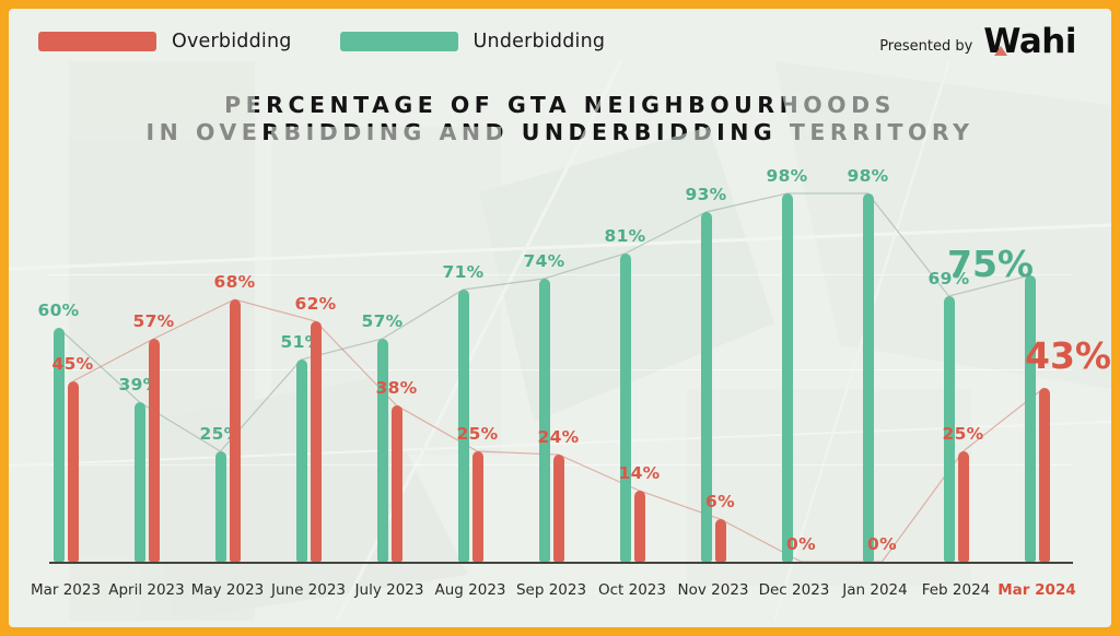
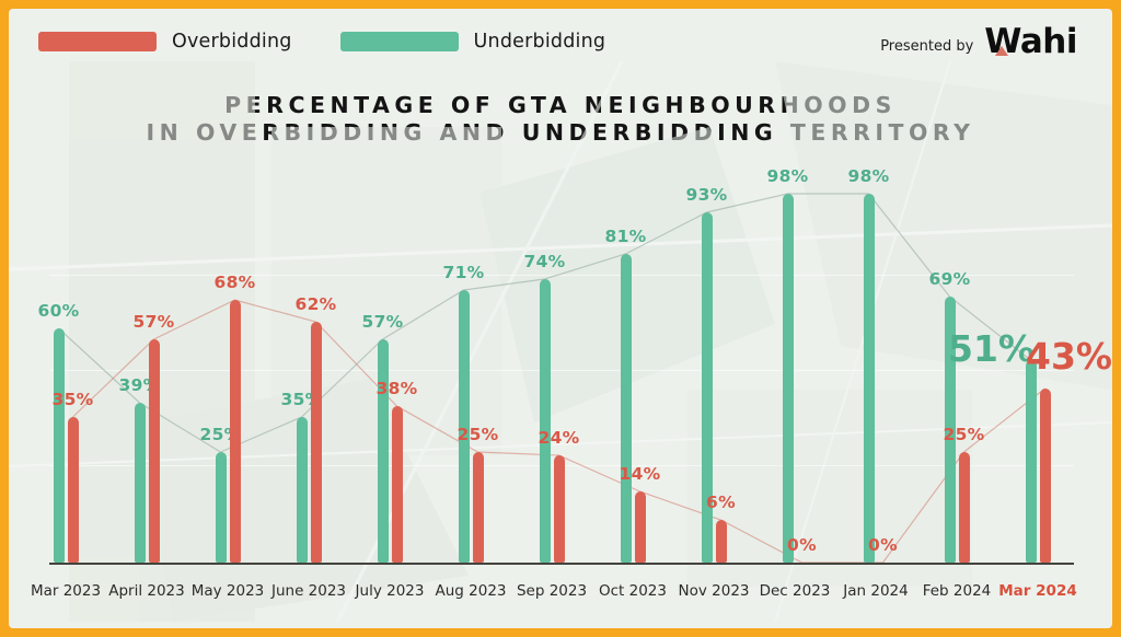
Overbidding/Mar 2023: 45% -> 35%
Underbidding/June 2023: 51% -> 35%
Underbidding/Mar 2024: 75% -> 51%
